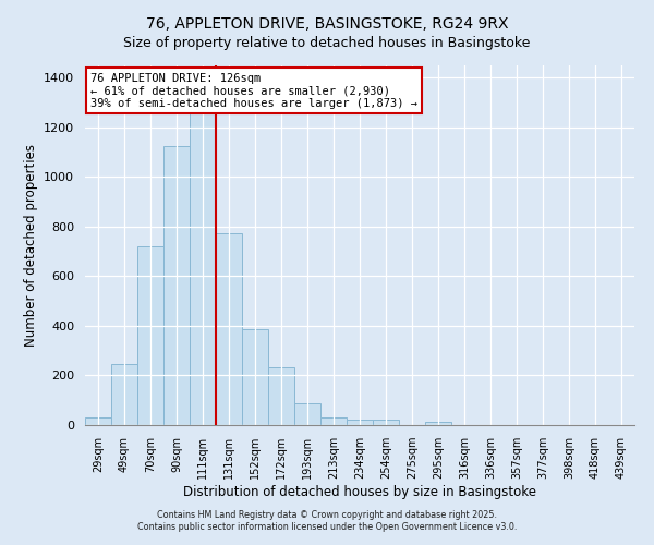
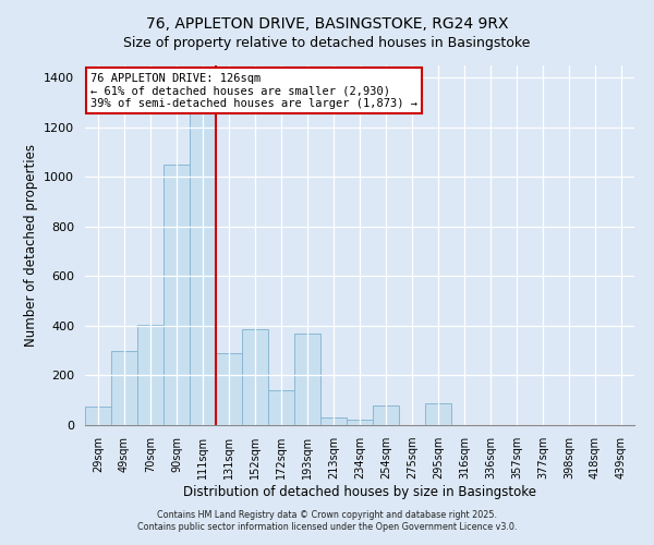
29sqm: 30 -> 75
49sqm: 248 -> 300
70sqm: 720 -> 405
90sqm: 1125 -> 1050
131sqm: 775 -> 290
172sqm: 232 -> 140
193sqm: 88 -> 370
254sqm: 20 -> 80
295sqm: 15 -> 90
